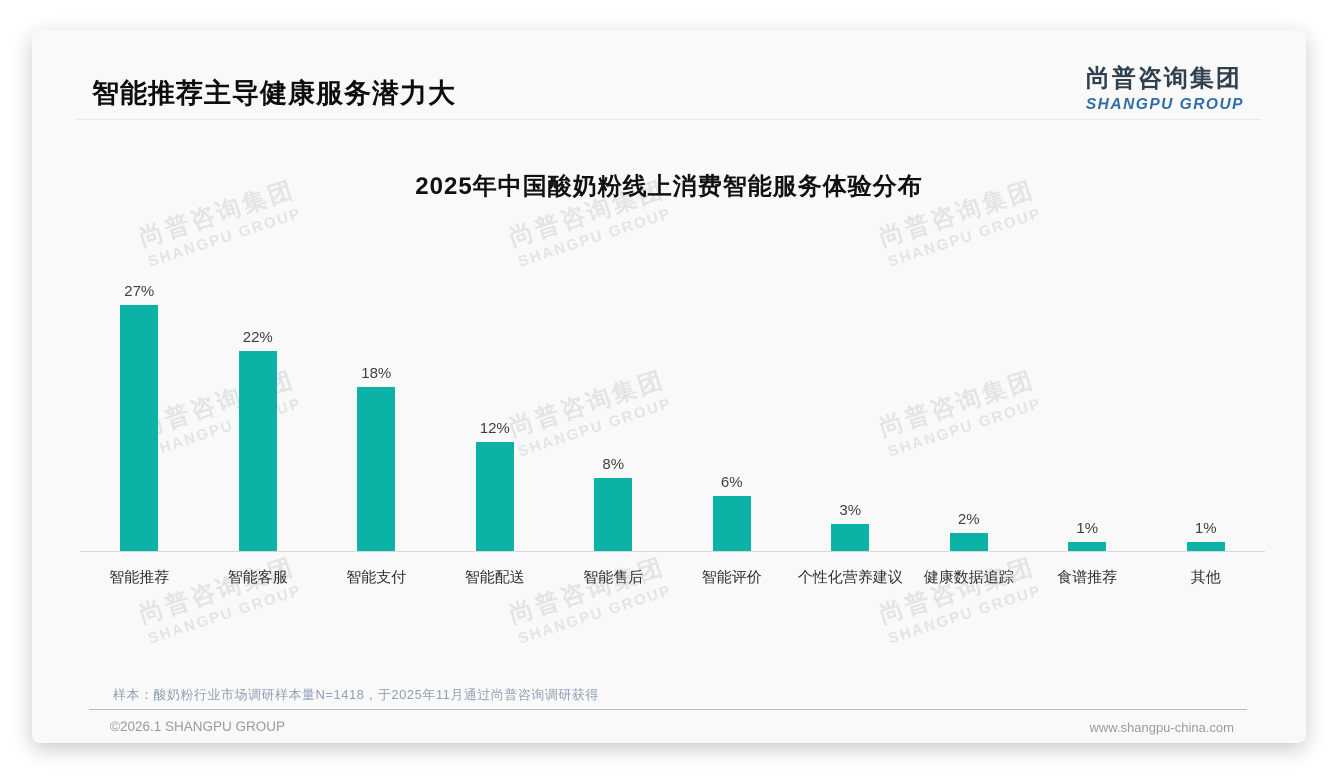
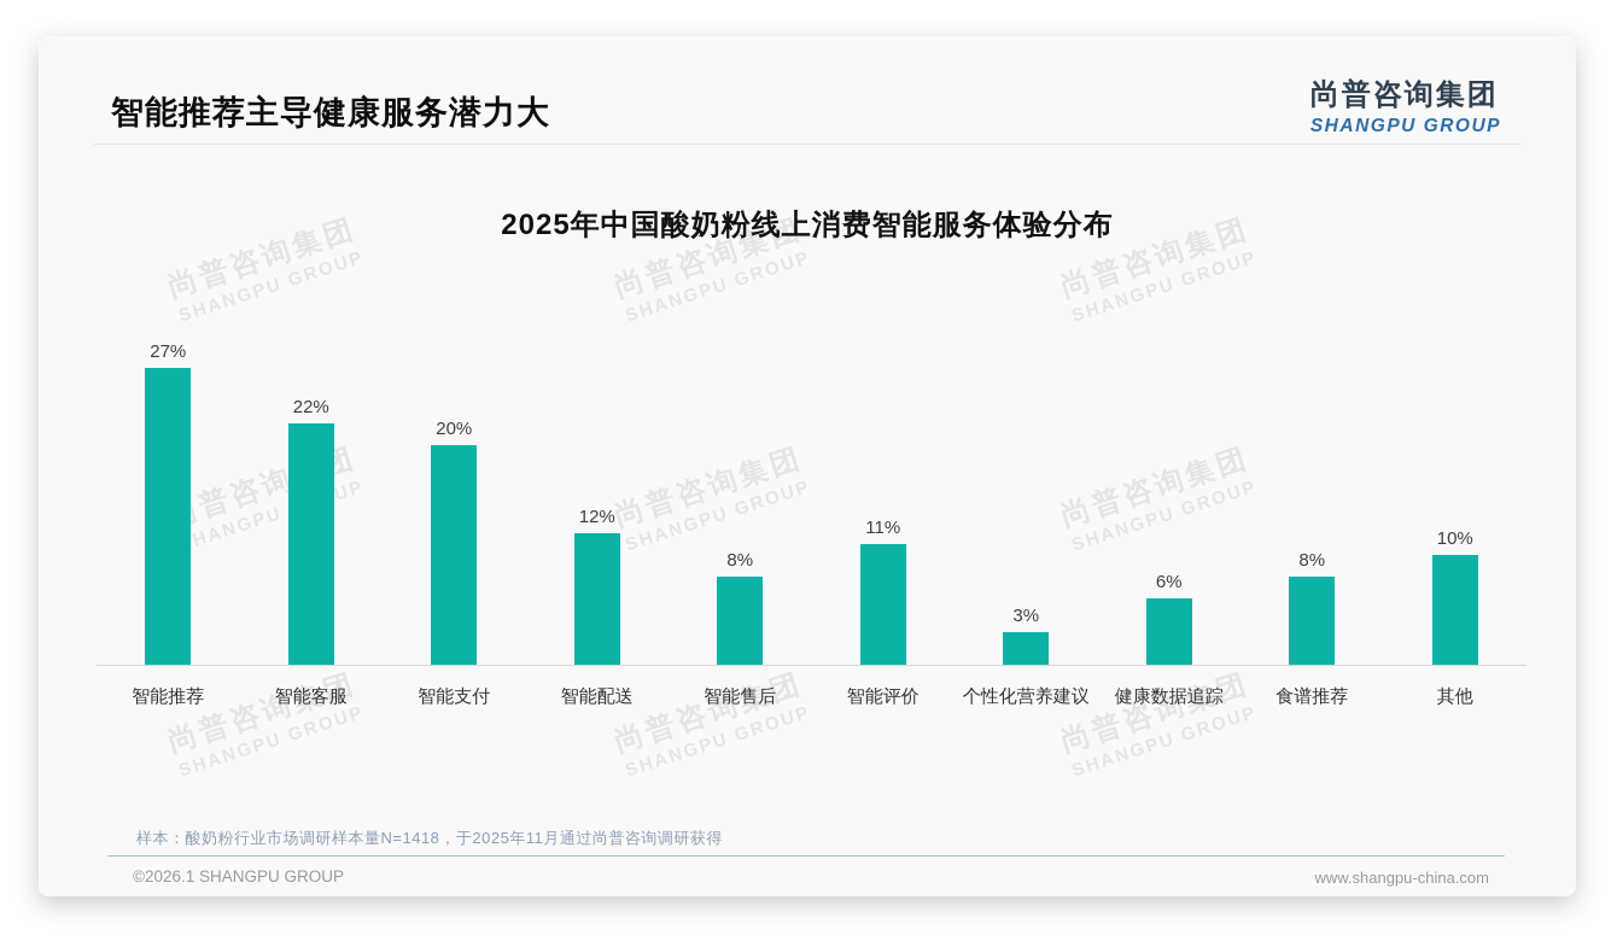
智能支付: 18% -> 20%
智能评价: 6% -> 11%
健康数据追踪: 2% -> 6%
食谱推荐: 1% -> 8%
其他: 1% -> 10%
